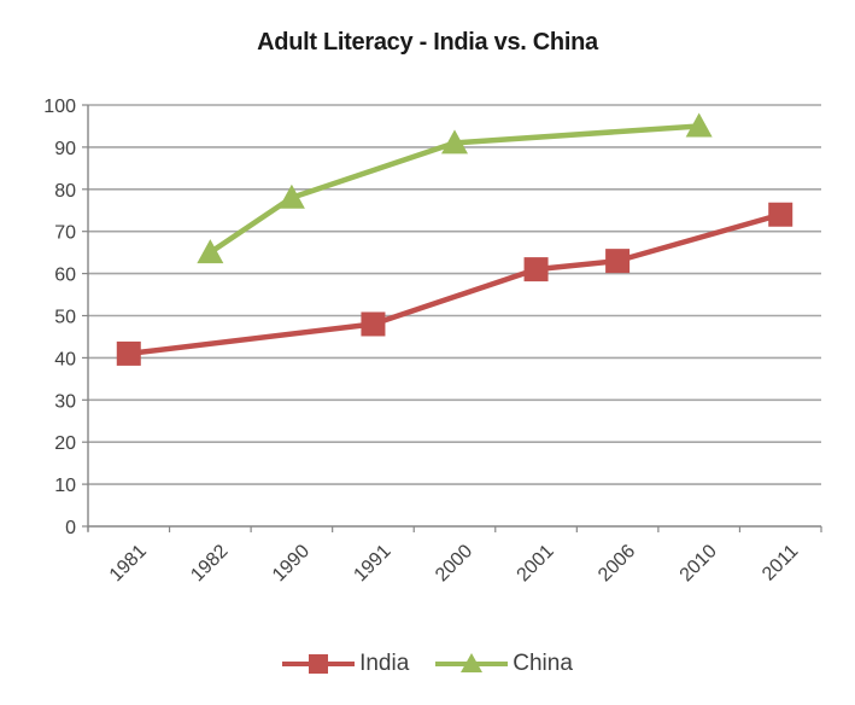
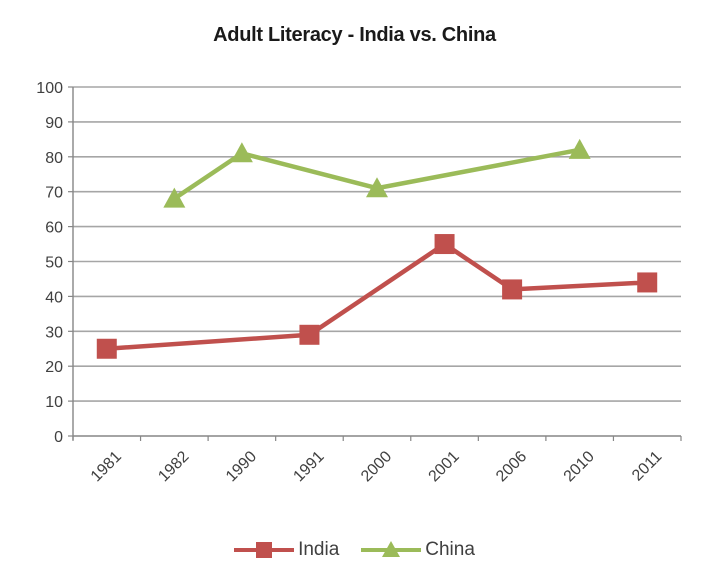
India/1981: 41 -> 25
China/1982: 65 -> 68
China/1990: 78 -> 81
India/1991: 48 -> 29
China/2000: 91 -> 71
India/2001: 61 -> 55
India/2006: 63 -> 42
China/2010: 95 -> 82
India/2011: 74 -> 44
